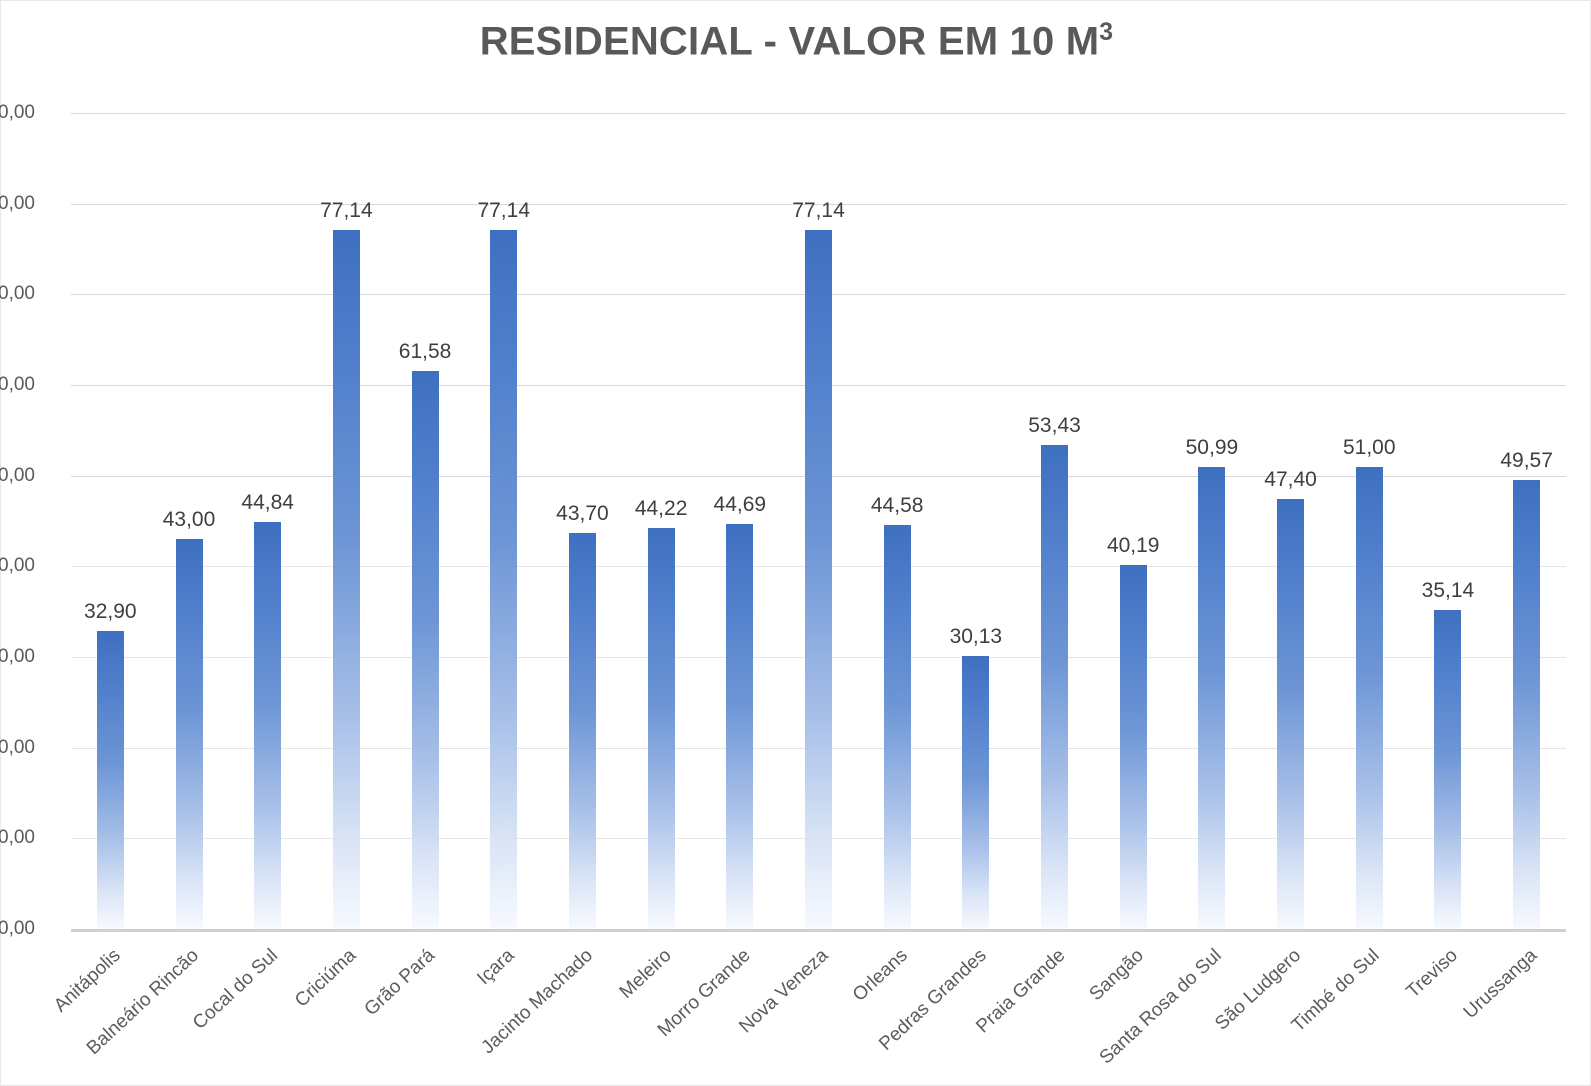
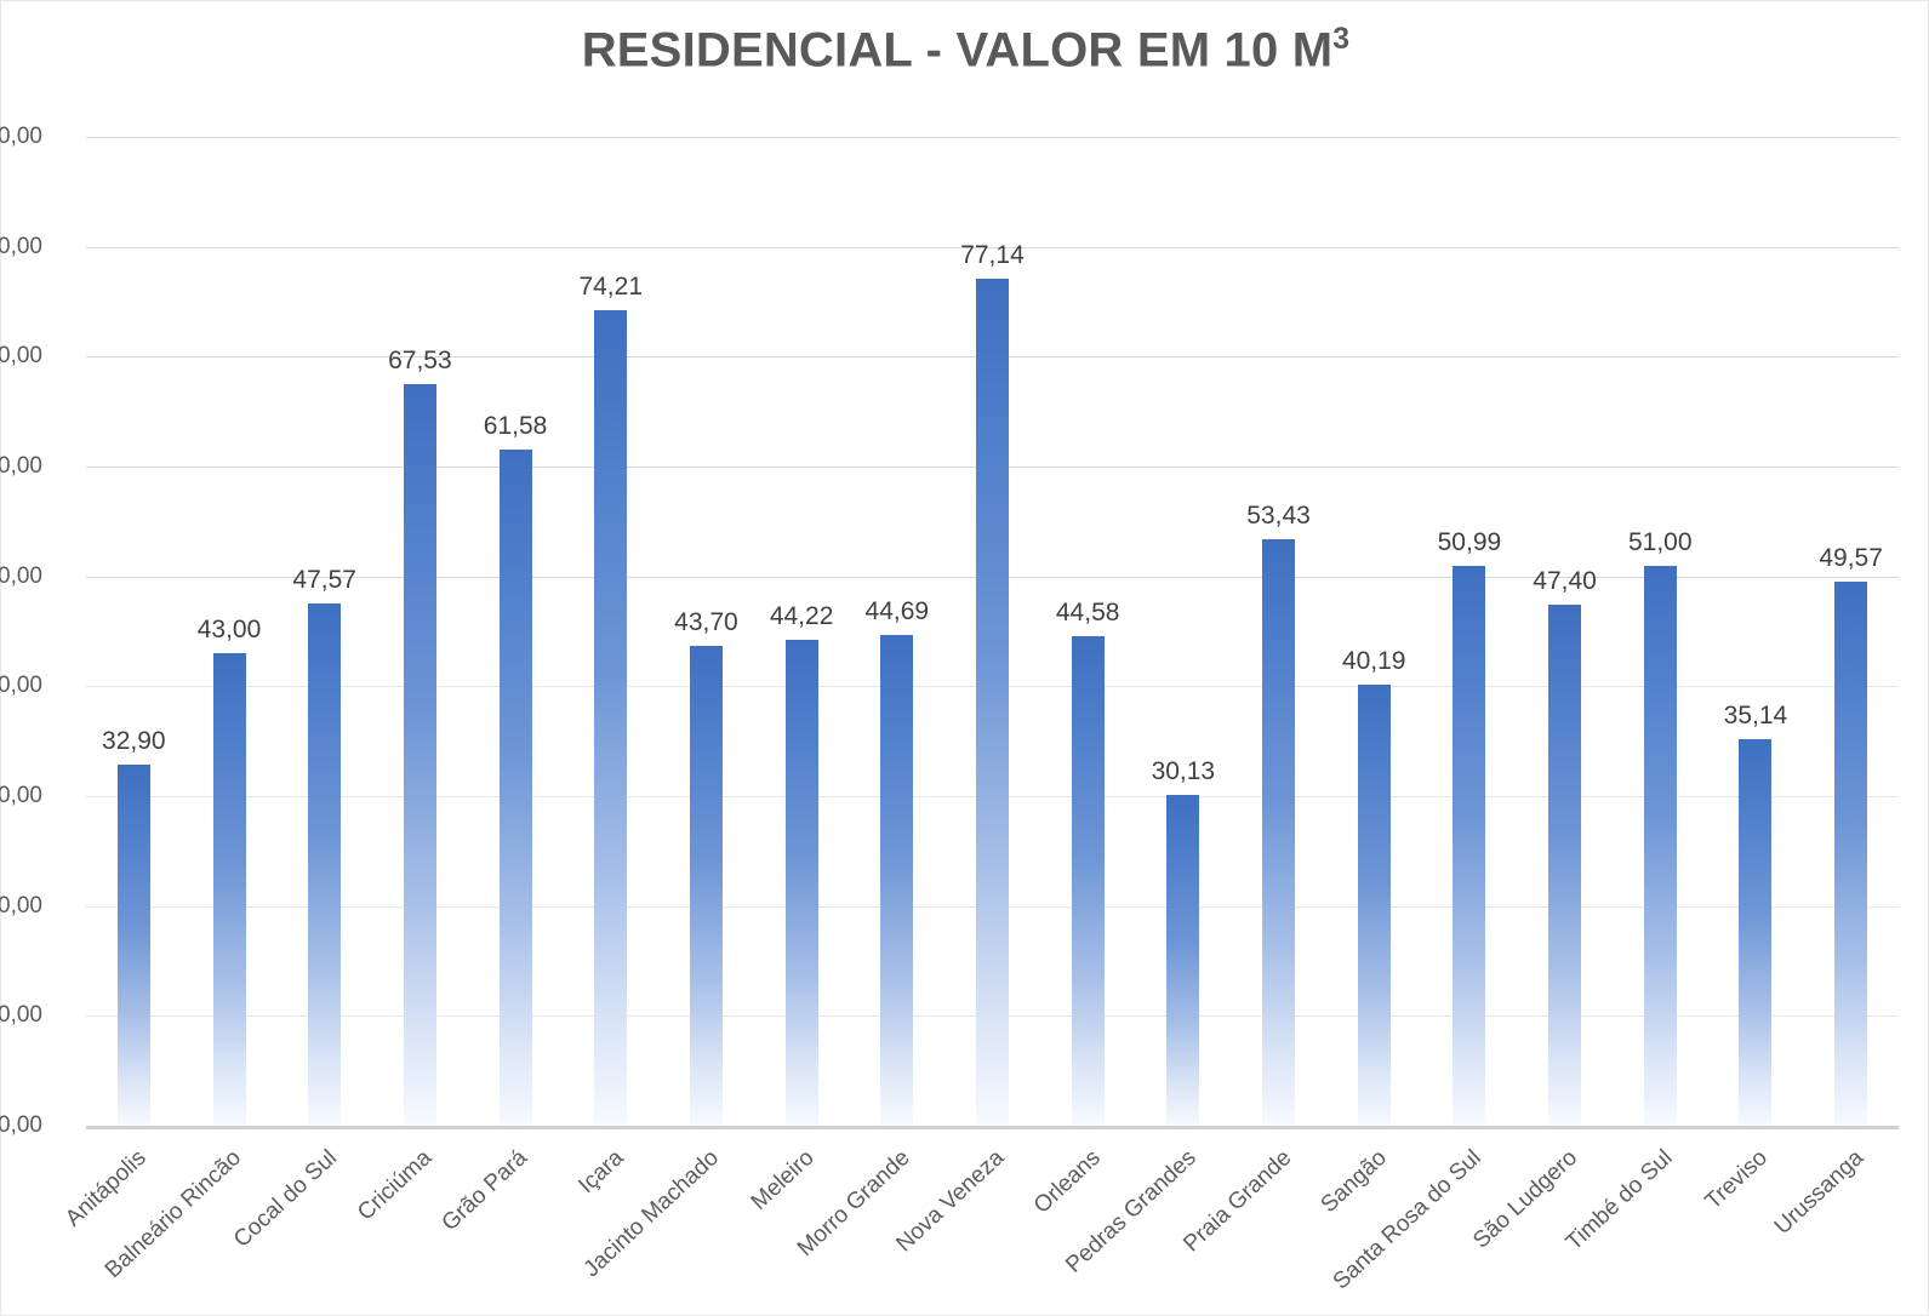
Cocal do Sul: 44,84 -> 47,57
Criciúma: 77,14 -> 67,53
Içara: 77,14 -> 74,21
